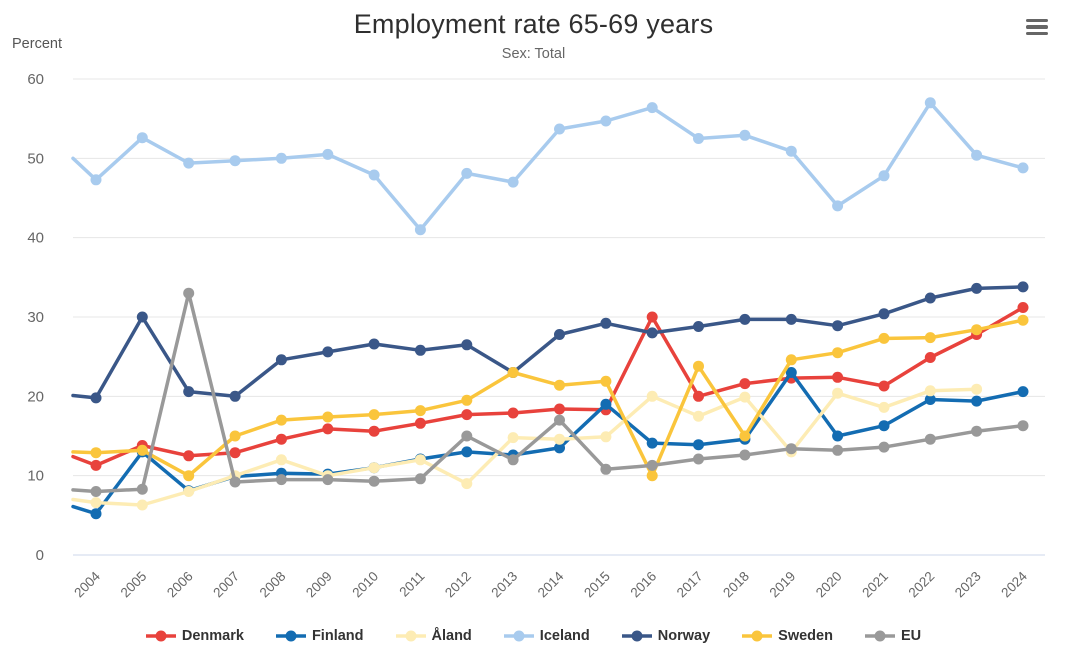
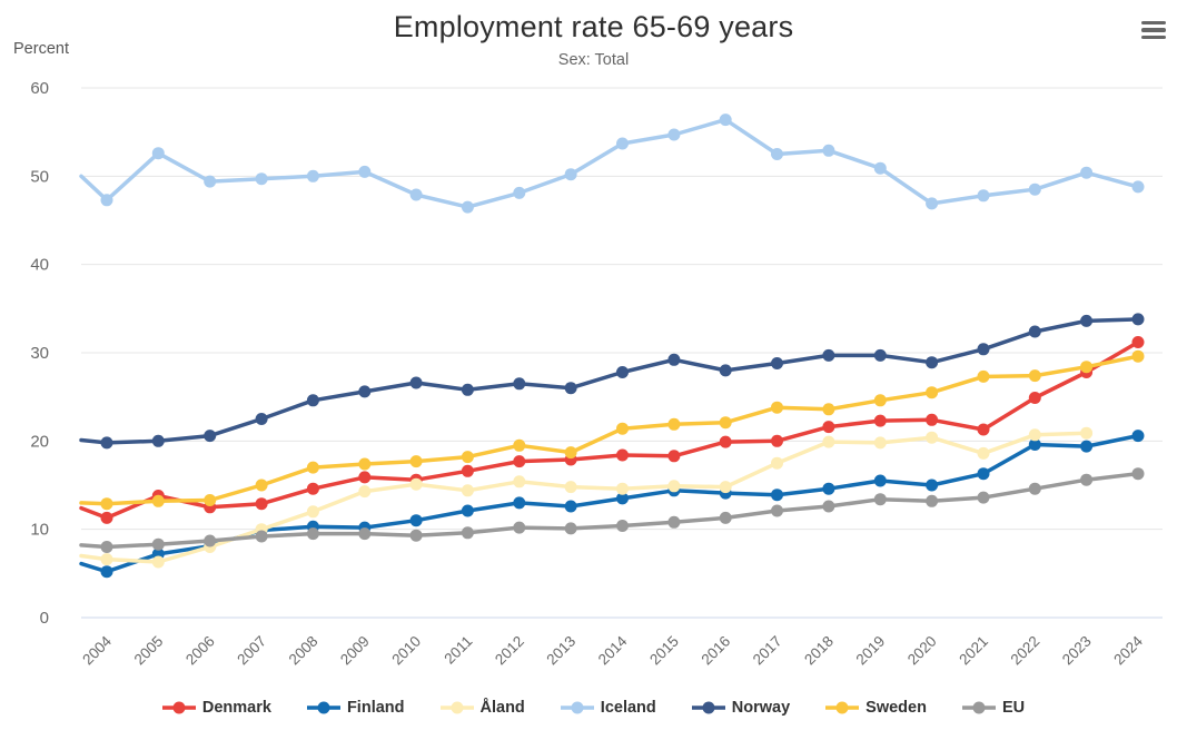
Finland/2005: 13 -> 7
Norway/2005: 30 -> 20
Sweden/2006: 10 -> 13
EU/2006: 33 -> 9
Norway/2007: 20 -> 22
Åland/2009: 10 -> 14
Åland/2010: 11 -> 15
Åland/2011: 12 -> 14
Iceland/2011: 41 -> 46
Åland/2012: 9 -> 15
EU/2012: 15 -> 10
Iceland/2013: 47 -> 50
Norway/2013: 23 -> 26
Sweden/2013: 23 -> 19
EU/2013: 12 -> 10
EU/2014: 17 -> 10
Finland/2015: 19 -> 14
Denmark/2016: 30 -> 20
Åland/2016: 20 -> 15
Sweden/2016: 10 -> 22
Sweden/2018: 15 -> 24
Finland/2019: 23 -> 16
Åland/2019: 13 -> 20
Iceland/2020: 44 -> 47
Iceland/2022: 57 -> 48
